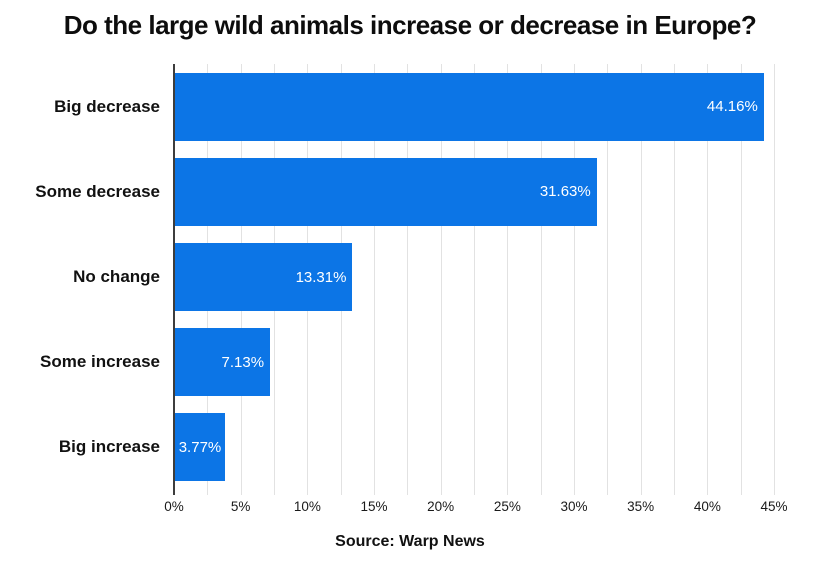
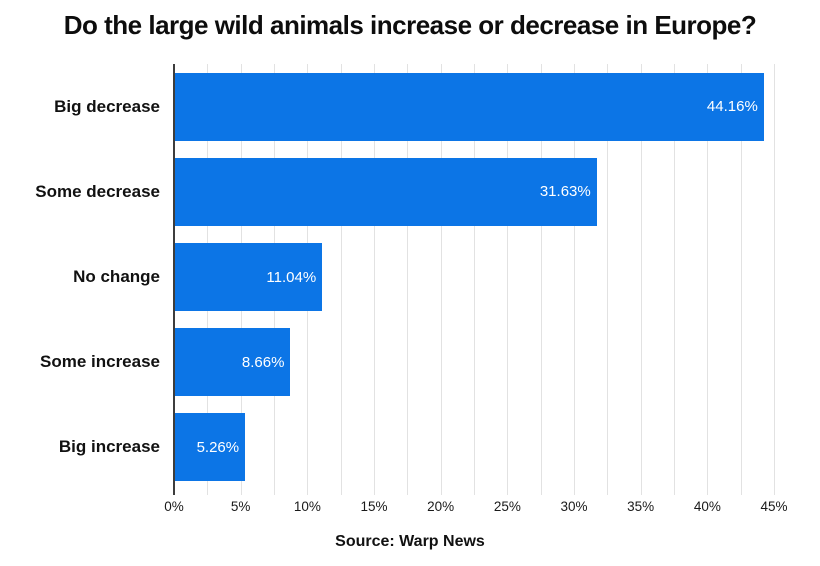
No change: 13.31% -> 11.04%
Some increase: 7.13% -> 8.66%
Big increase: 3.77% -> 5.26%
